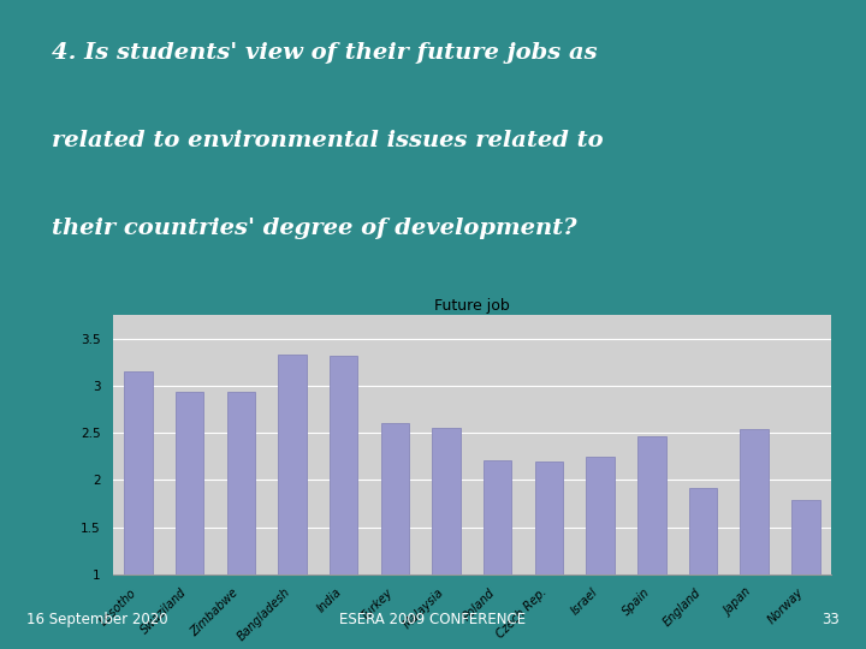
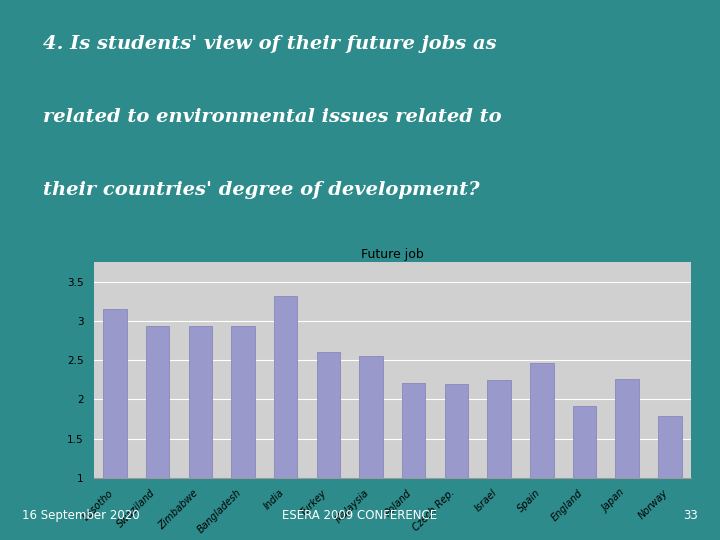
Bangladesh: 3.33 -> 2.94
Japan: 2.54 -> 2.26
